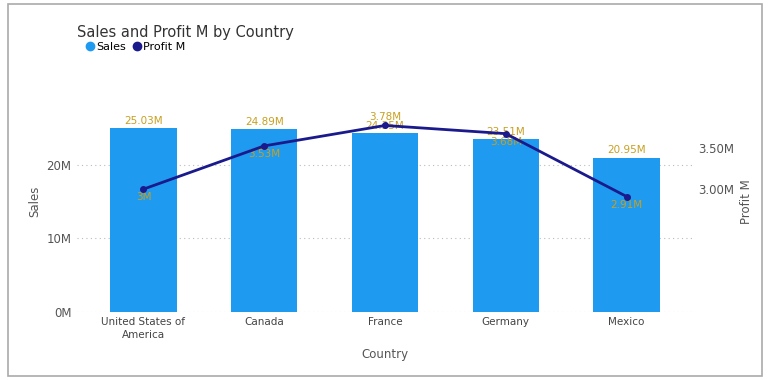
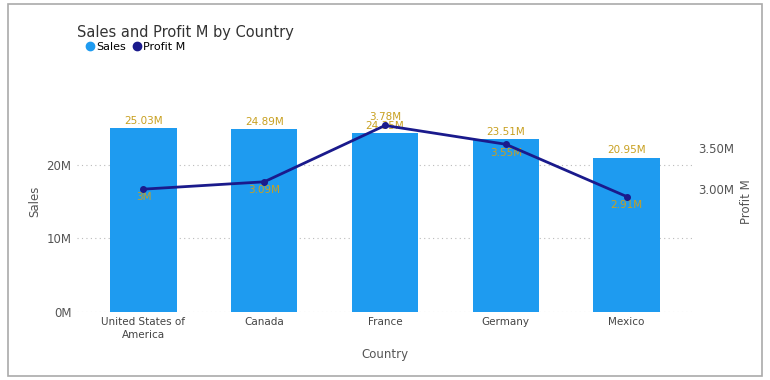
Profit M/Canada: 3.53M -> 3.09M
Profit M/Germany: 3.68M -> 3.55M
